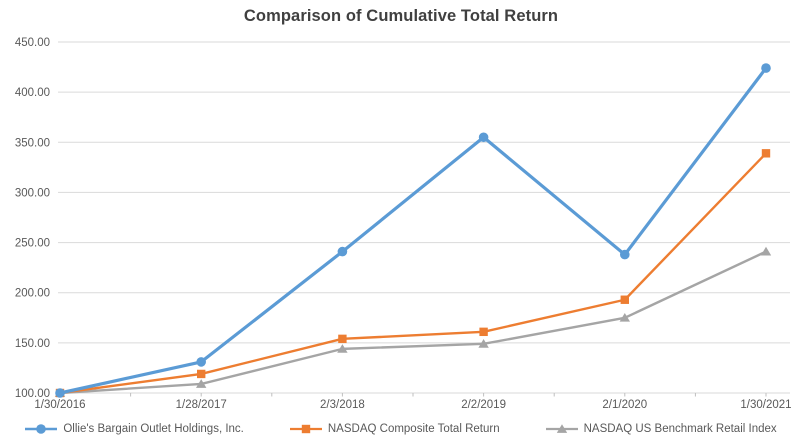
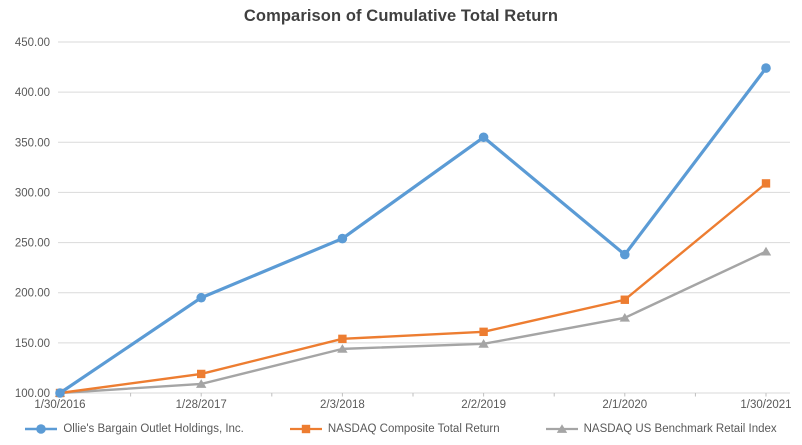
Ollie's Bargain Outlet Holdings, Inc./1/28/2017: 131 -> 195
Ollie's Bargain Outlet Holdings, Inc./2/3/2018: 241 -> 254
NASDAQ Composite Total Return/1/30/2021: 339 -> 309
